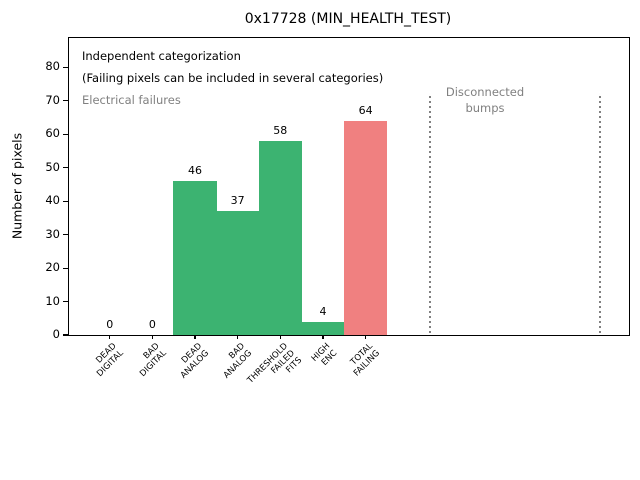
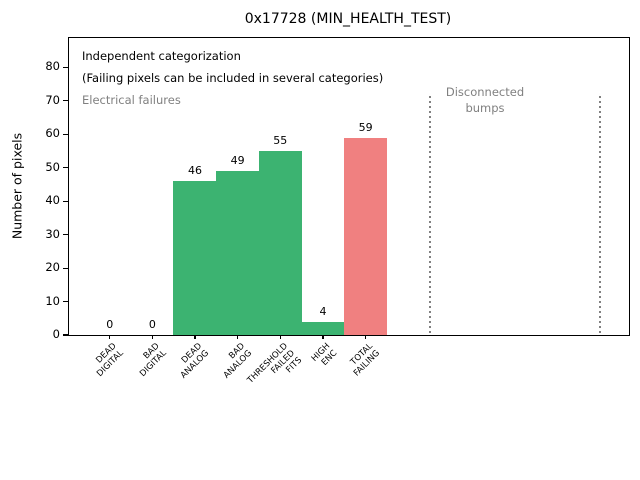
BAD ANALOG: 37 -> 49
THRESHOLD FAILED FITS: 58 -> 55
TOTAL FAILING: 64 -> 59
